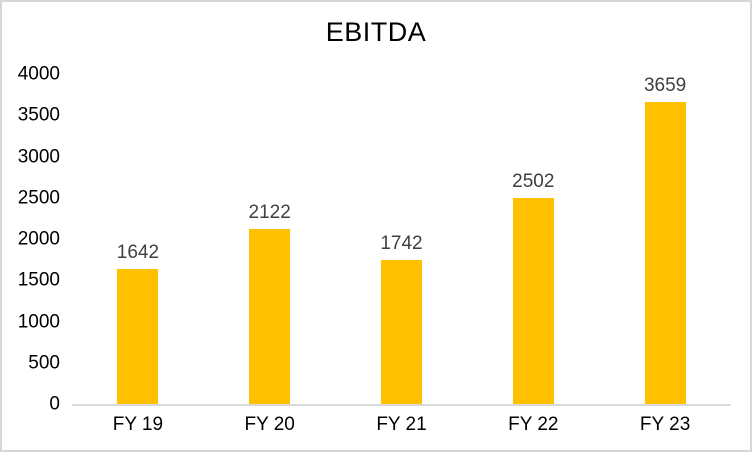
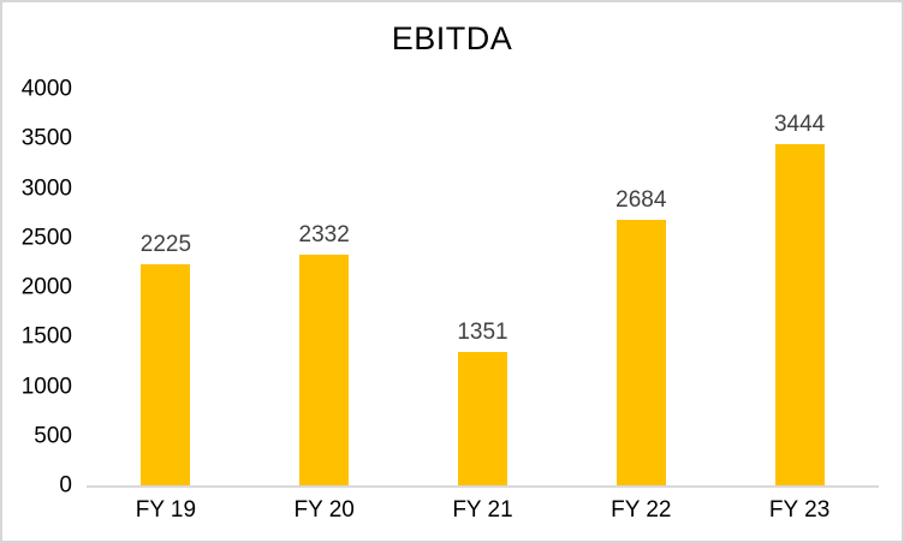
FY 19: 1642 -> 2225
FY 20: 2122 -> 2332
FY 21: 1742 -> 1351
FY 22: 2502 -> 2684
FY 23: 3659 -> 3444
